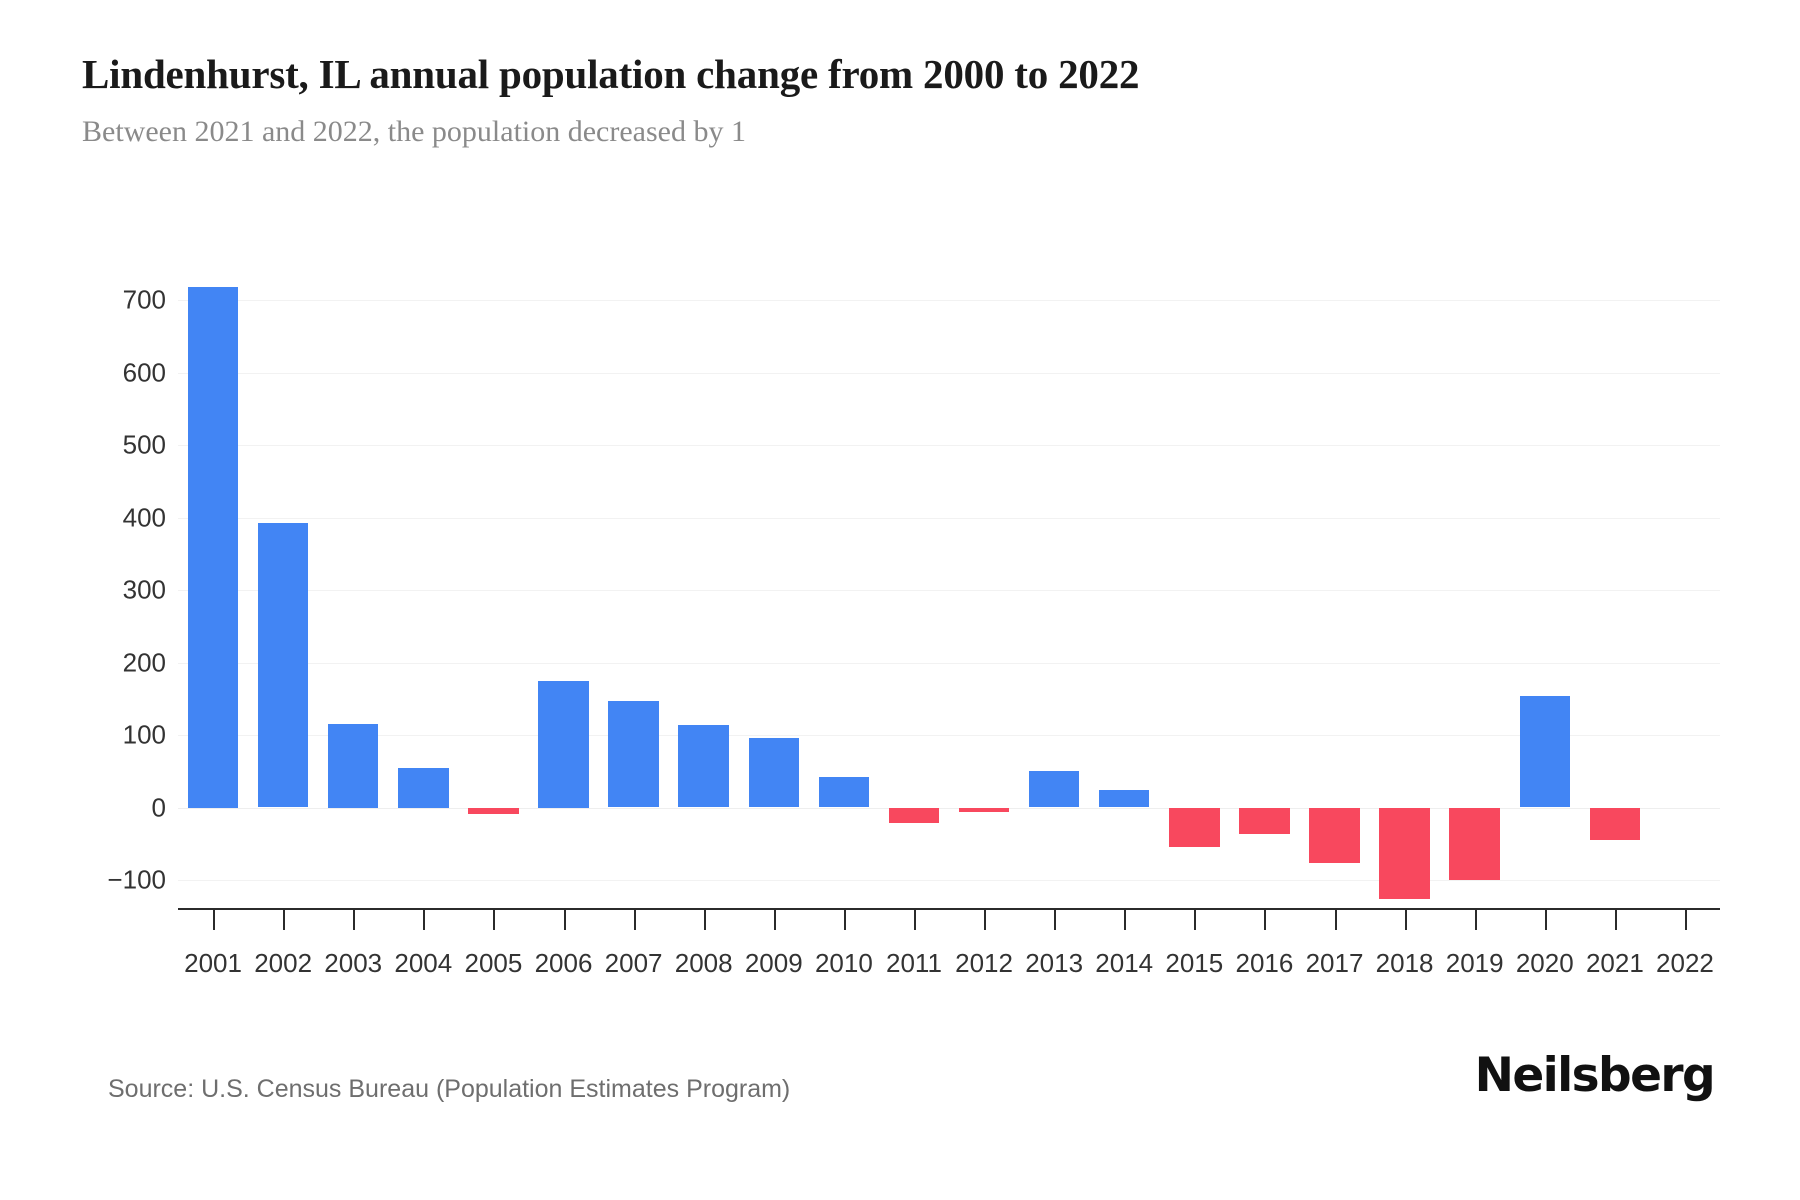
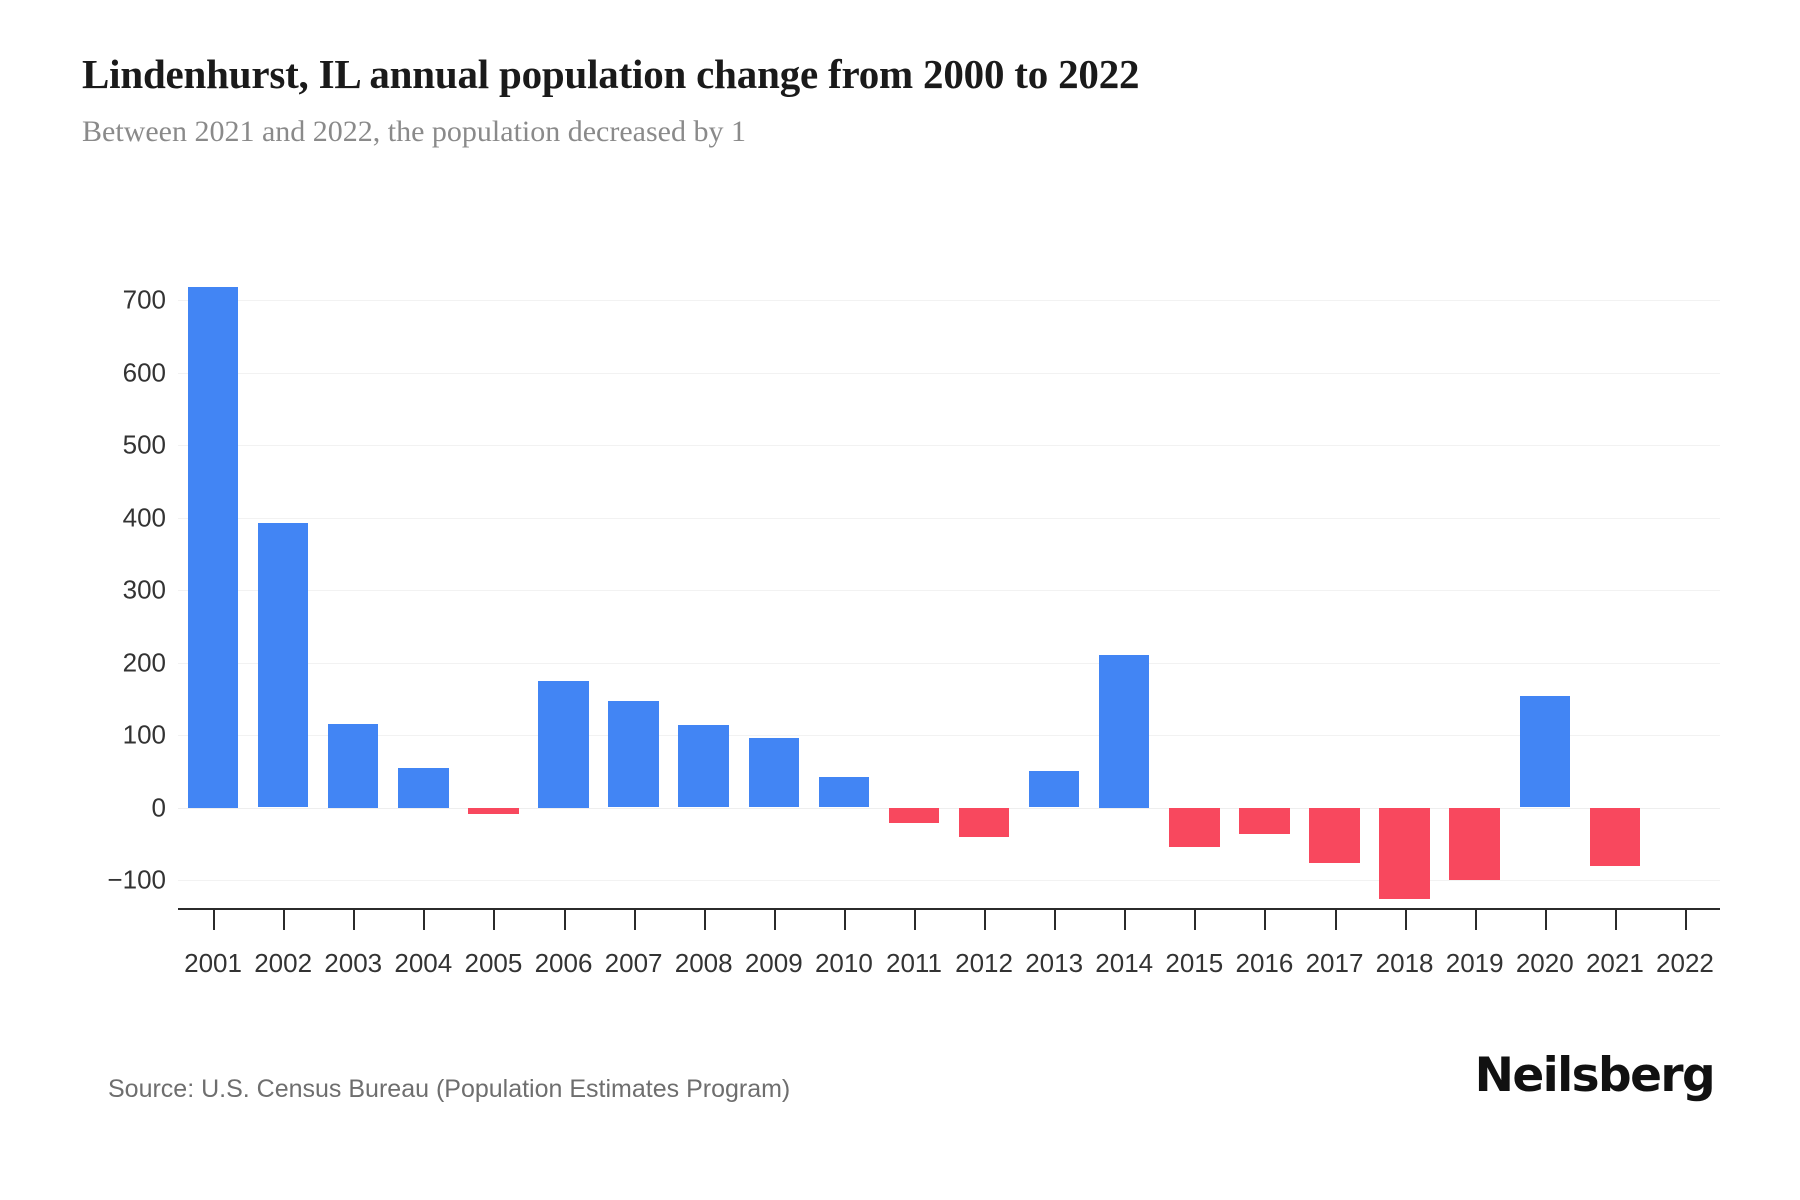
2012: -10 -> -40
2014: 20 -> 210
2021: -40 -> -80
